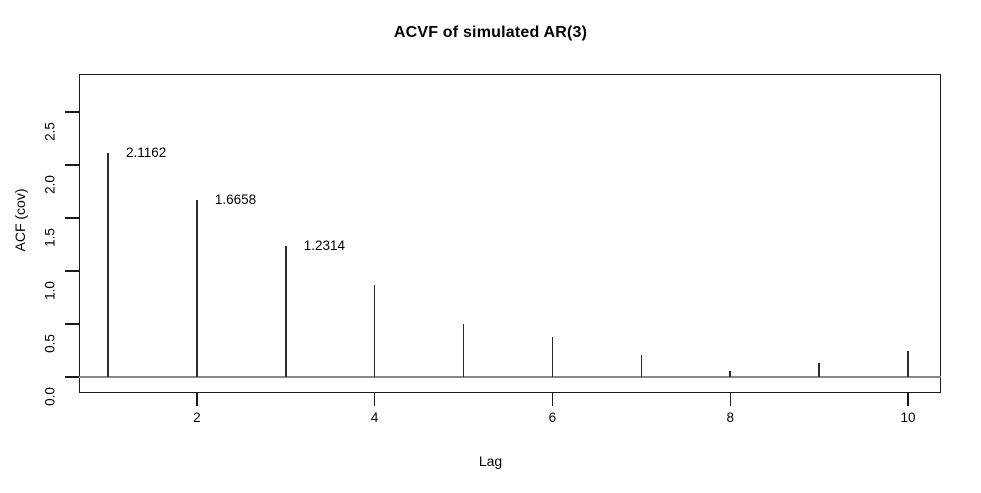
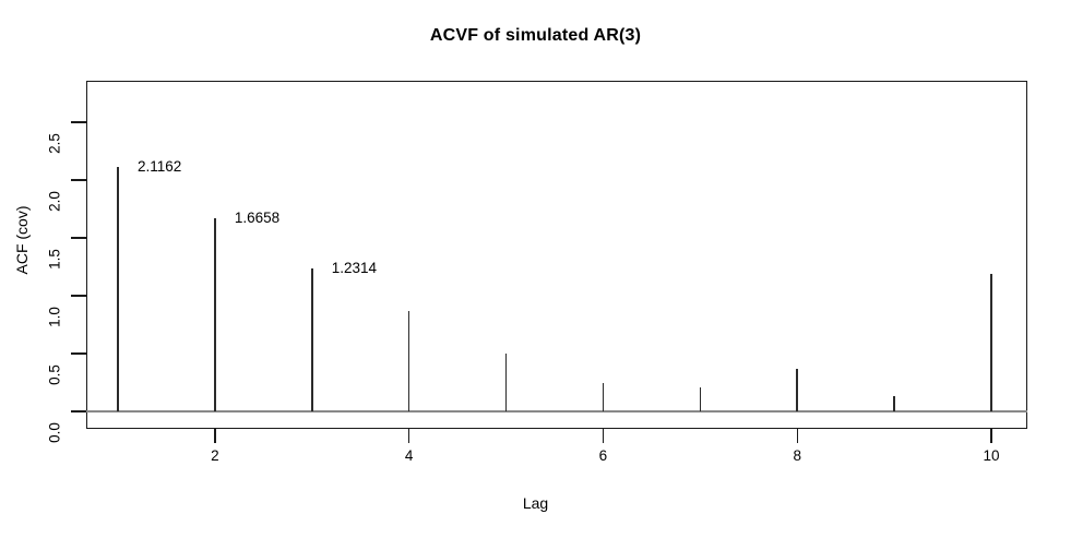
6: 0.38 -> 0.25
8: 0.06 -> 0.37
10: 0.25 -> 1.19
